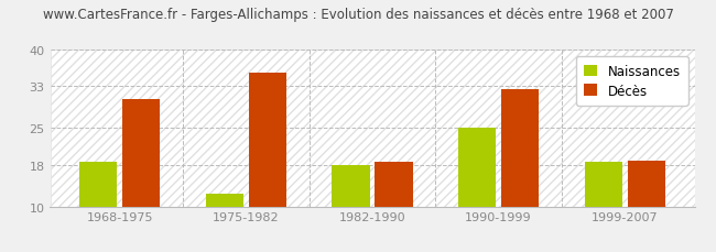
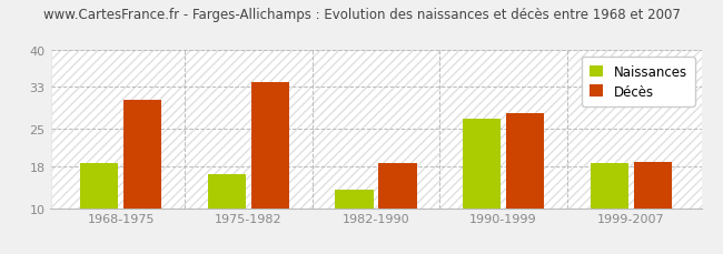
Naissances/1975-1982: 12.5 -> 16.5
Décès/1975-1982: 35.5 -> 34.0
Naissances/1982-1990: 18.0 -> 13.5
Naissances/1990-1999: 25.0 -> 27.0
Décès/1990-1999: 32.5 -> 28.0
